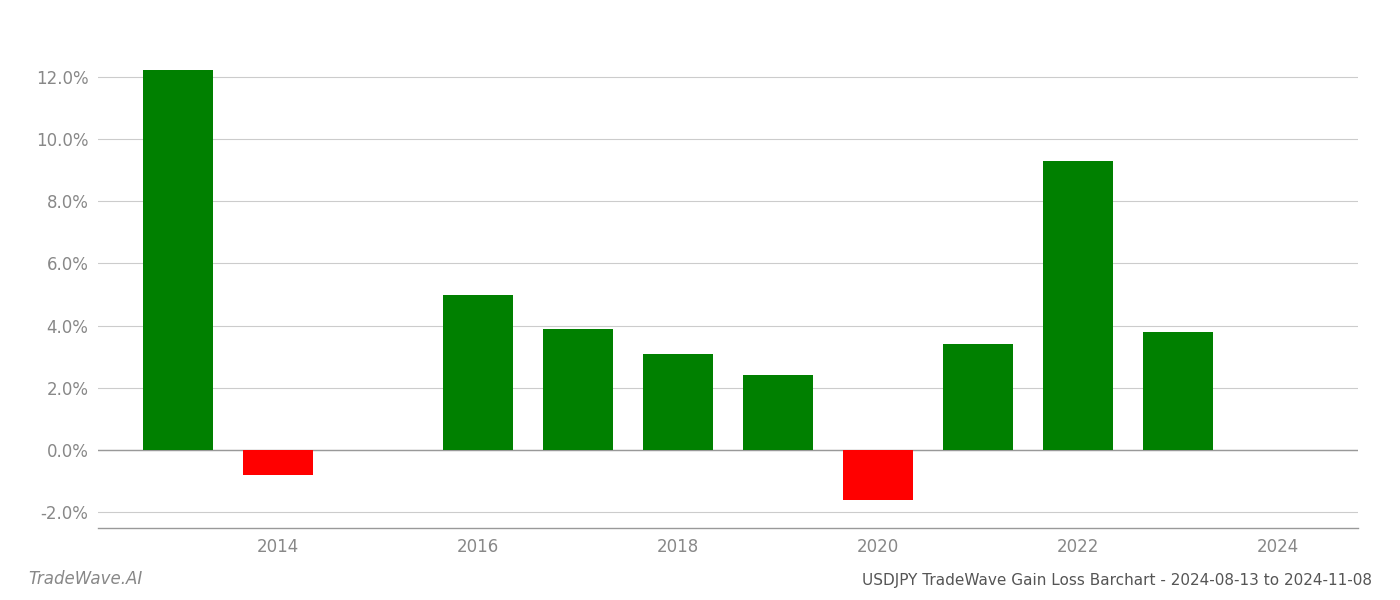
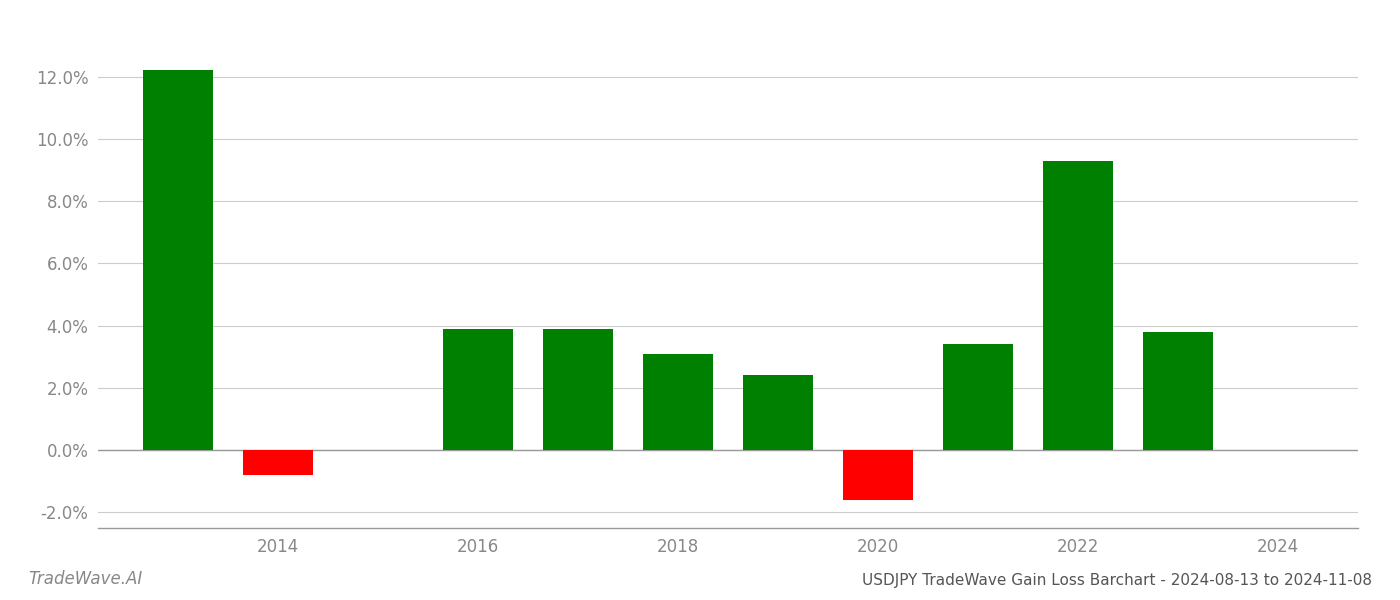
2016: 5.0% -> 3.9%
